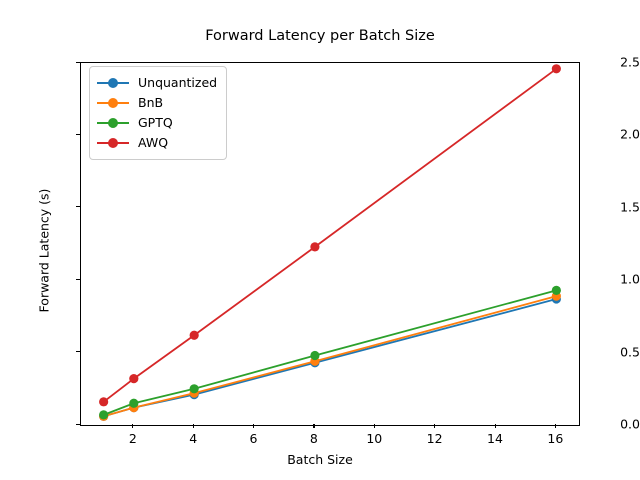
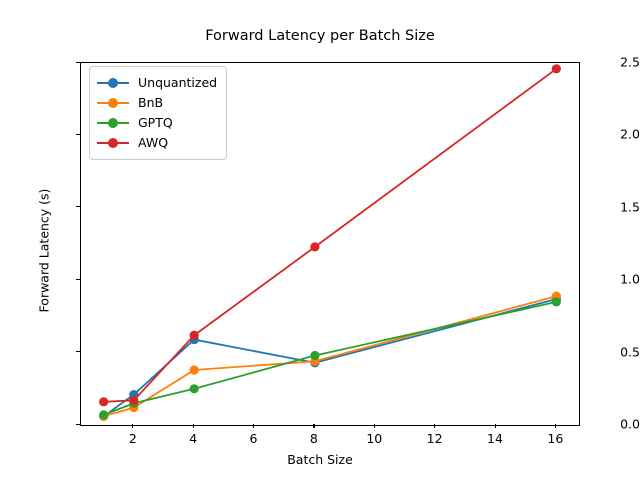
Unquantized/2: 0.12 -> 0.21
AWQ/2: 0.32 -> 0.17
Unquantized/4: 0.21 -> 0.59
BnB/4: 0.22 -> 0.38
GPTQ/16: 0.93 -> 0.85
